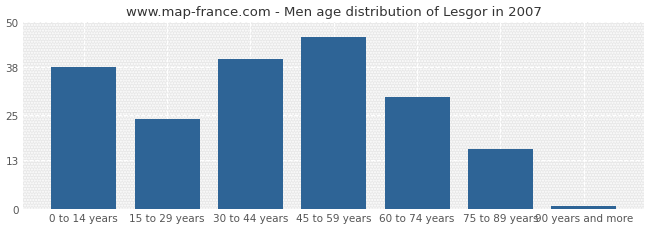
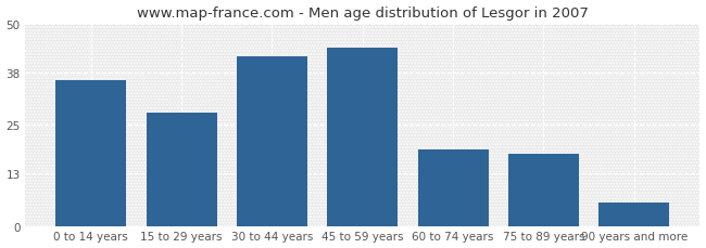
0 to 14 years: 38 -> 36
15 to 29 years: 24 -> 28
30 to 44 years: 40 -> 42
45 to 59 years: 46 -> 44
60 to 74 years: 30 -> 19
75 to 89 years: 16 -> 18
90 years and more: 1 -> 6
